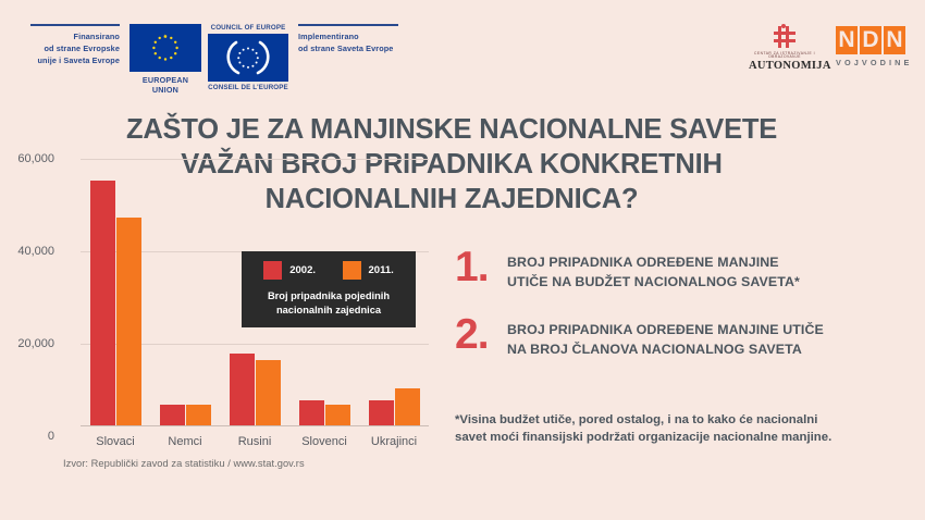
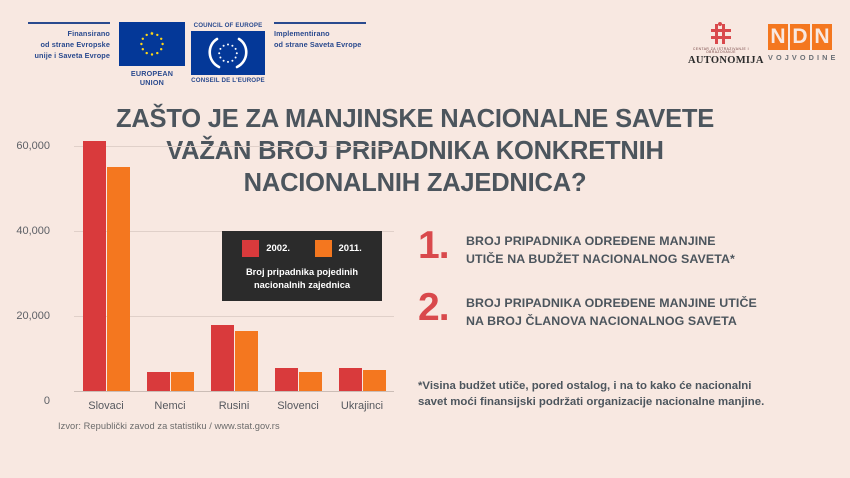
2002./Slovaci: 53000 -> 59000
2011./Slovaci: 45000 -> 53000
2011./Ukrajinci: 8000 -> 5000
